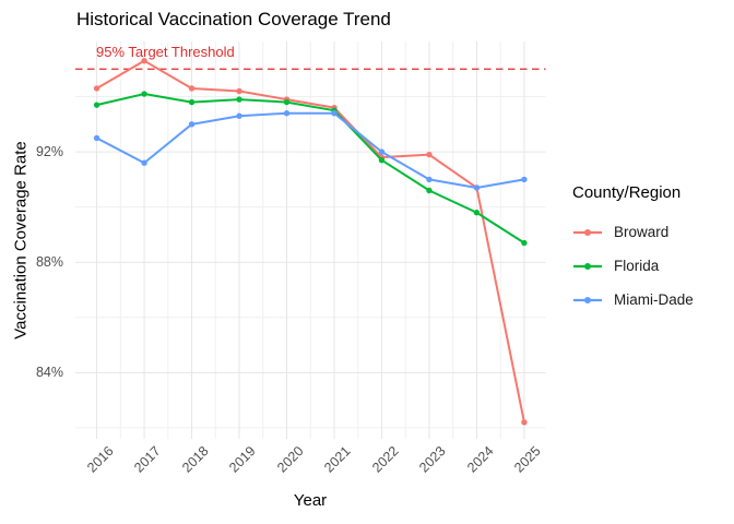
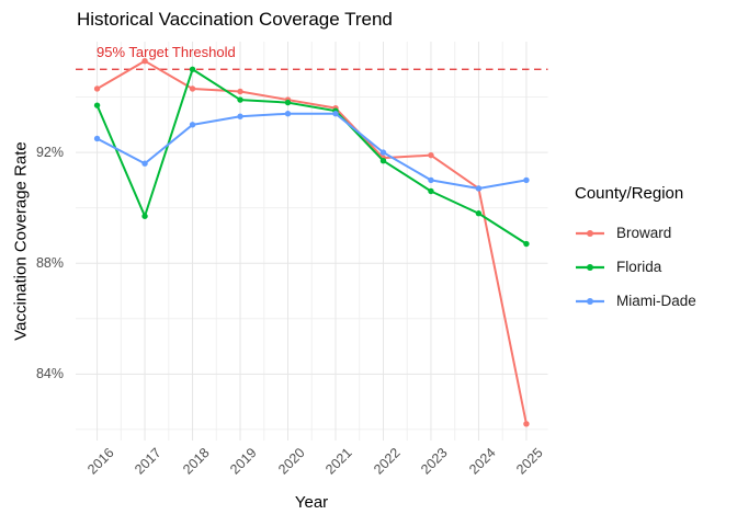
Florida/2017: 94.1% -> 89.7%
Florida/2018: 93.8% -> 95.0%
